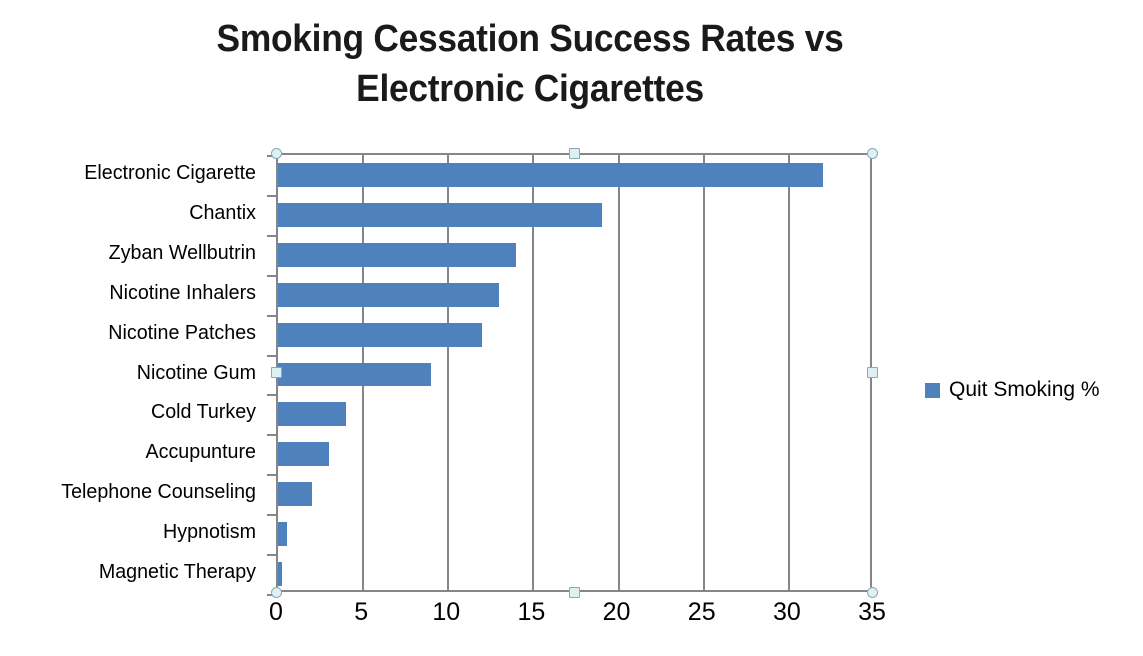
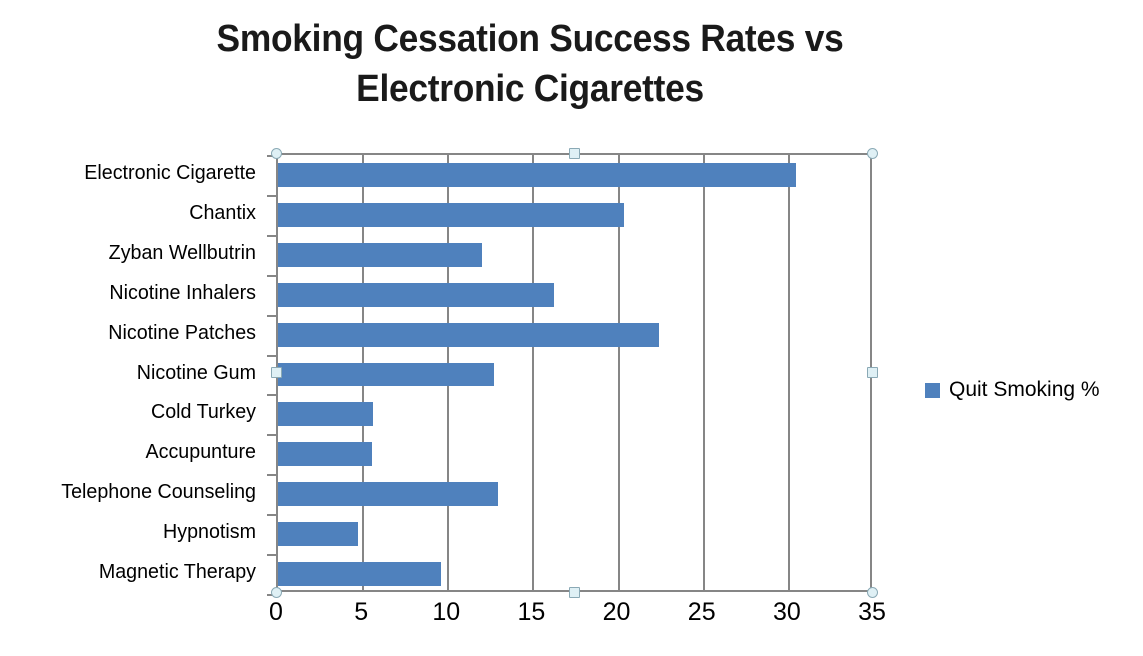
Electronic Cigarette: 32.0 -> 30.4
Chantix: 19.0 -> 20.3
Zyban Wellbutrin: 14.0 -> 12.0
Nicotine Inhalers: 13.0 -> 16.2
Nicotine Patches: 12.0 -> 22.4
Nicotine Gum: 9.0 -> 12.7
Cold Turkey: 4.0 -> 5.6
Accupunture: 3.0 -> 5.5
Telephone Counseling: 2.0 -> 12.9
Hypnotism: 0.5 -> 4.7
Magnetic Therapy: 0.2 -> 9.6
